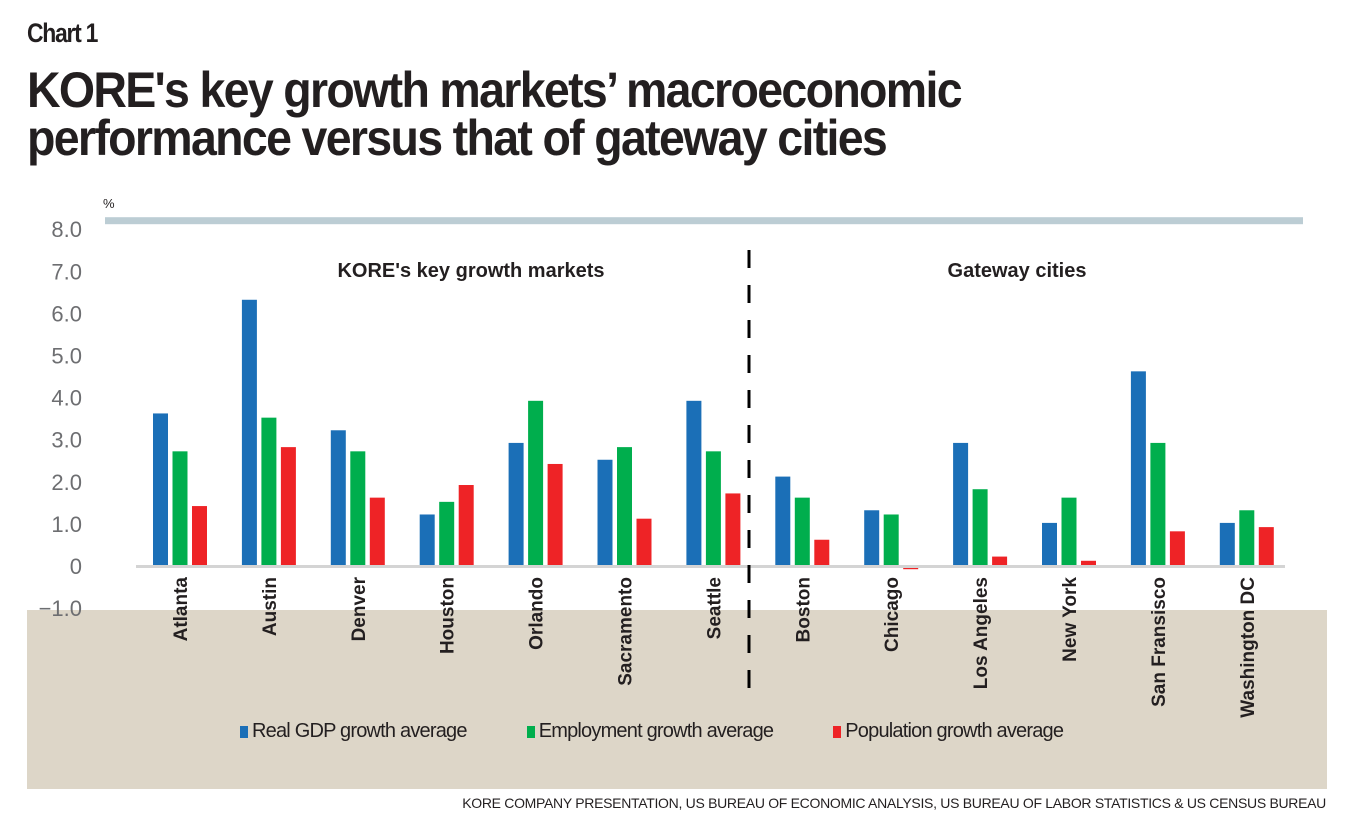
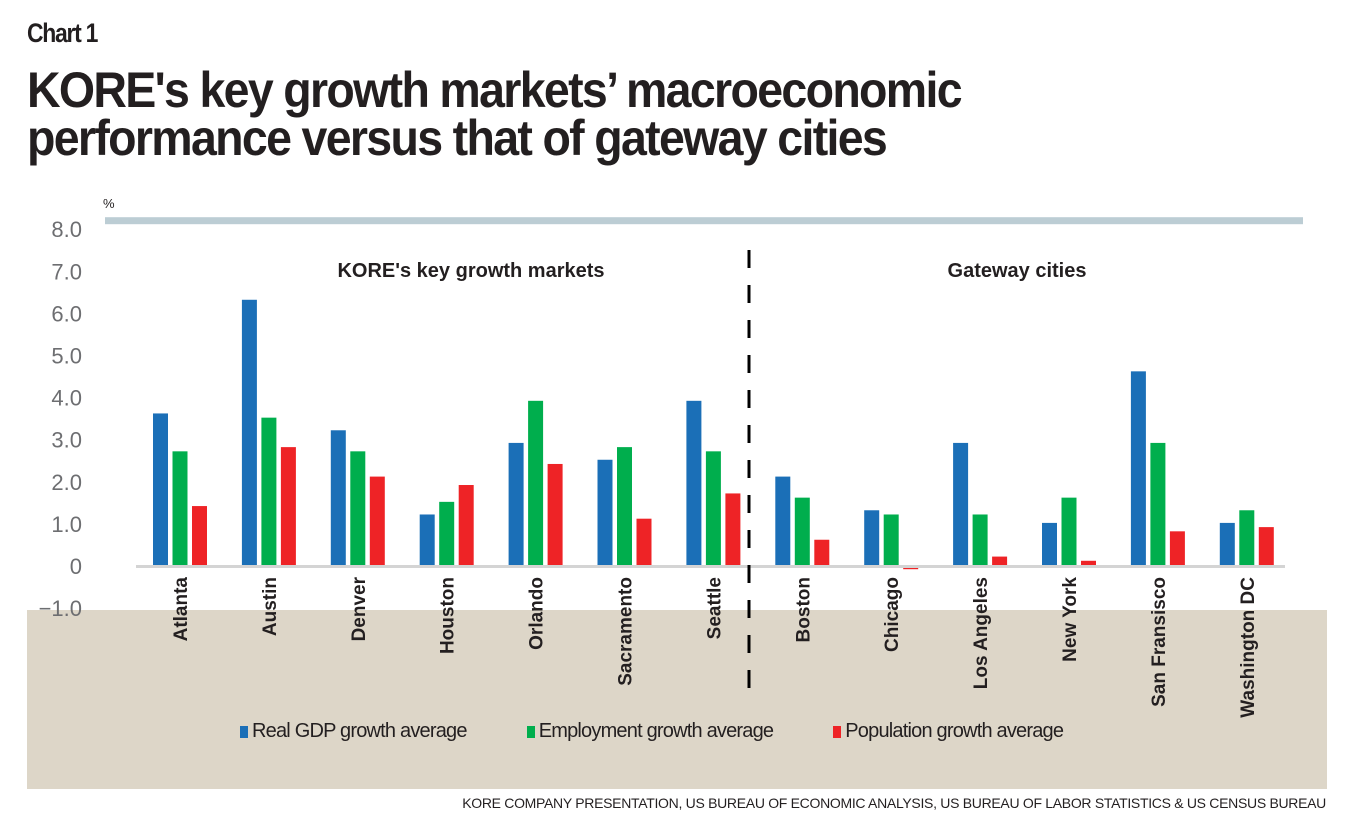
Population growth average/Denver: 1.6 -> 2.1
Employment growth average/Los Angeles: 1.8 -> 1.2
